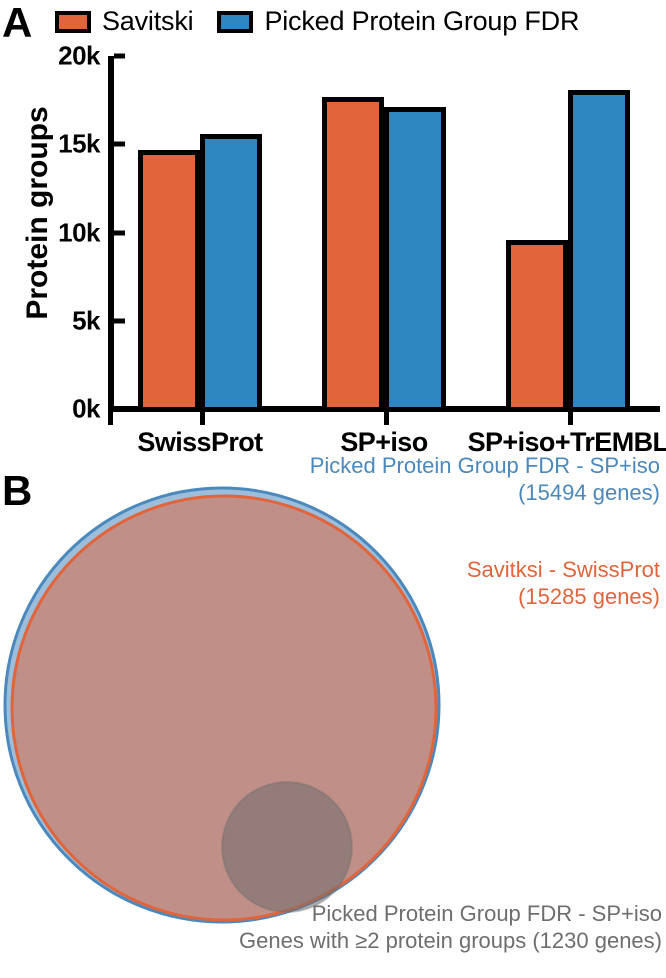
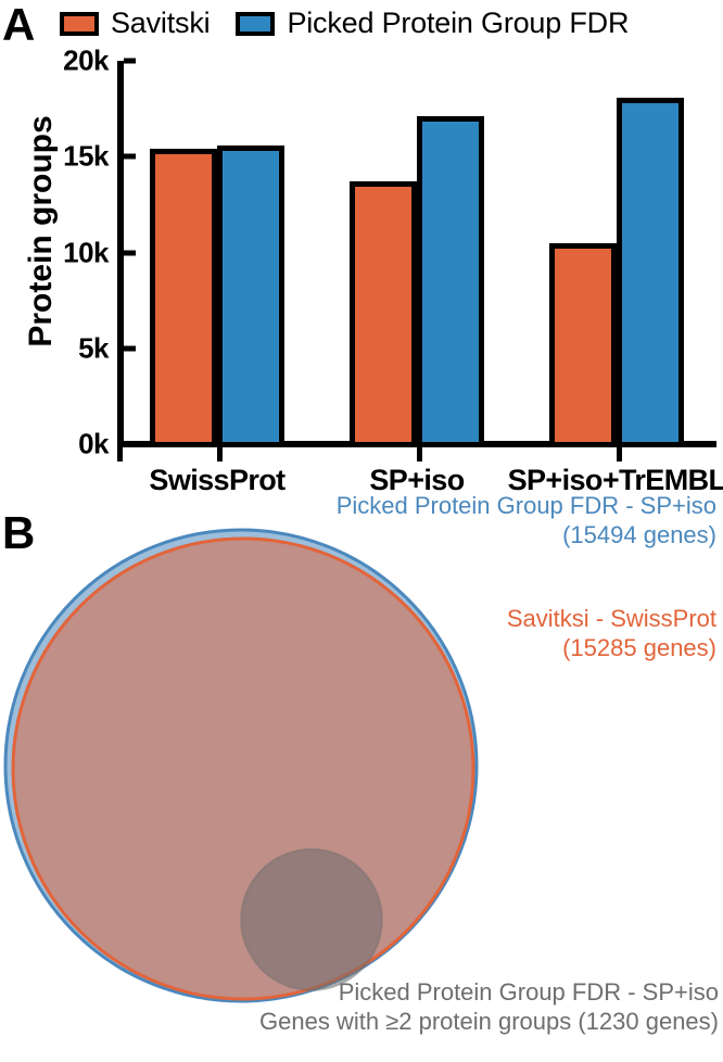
Savitski/SwissProt: 14.7k -> 15.4k
Savitski/SP+iso: 17.7k -> 13.7k
Savitski/SP+iso+TrEMBL: 9.6k -> 10.5k
